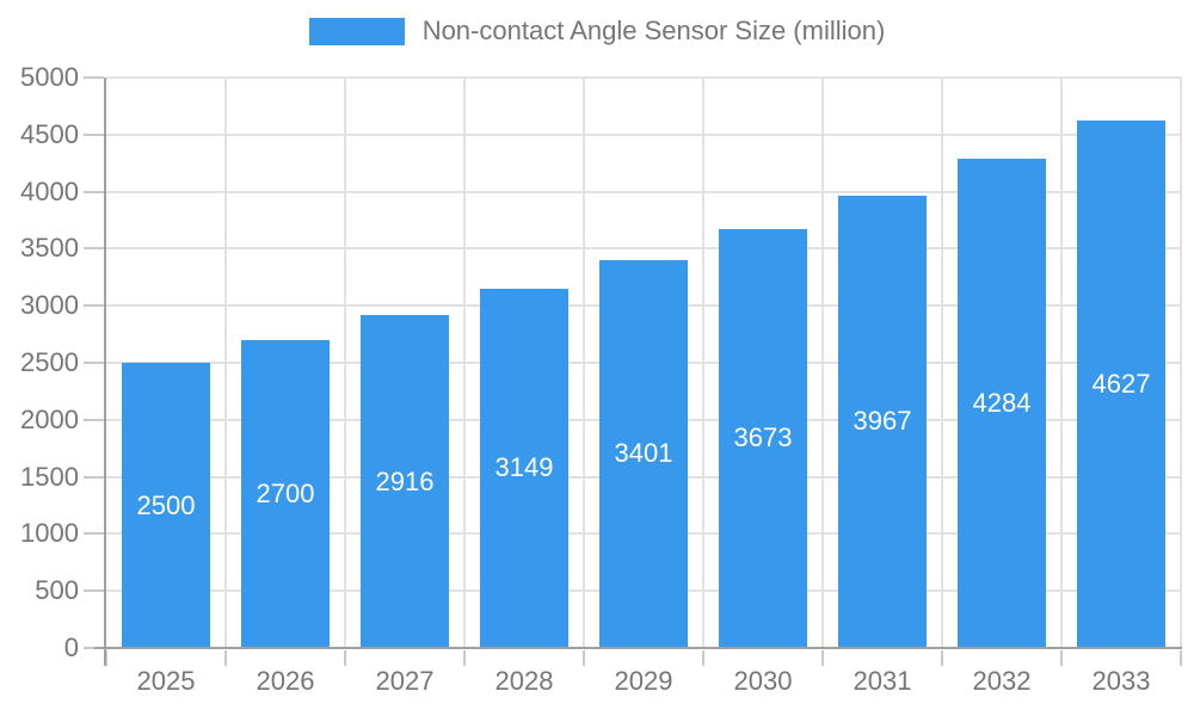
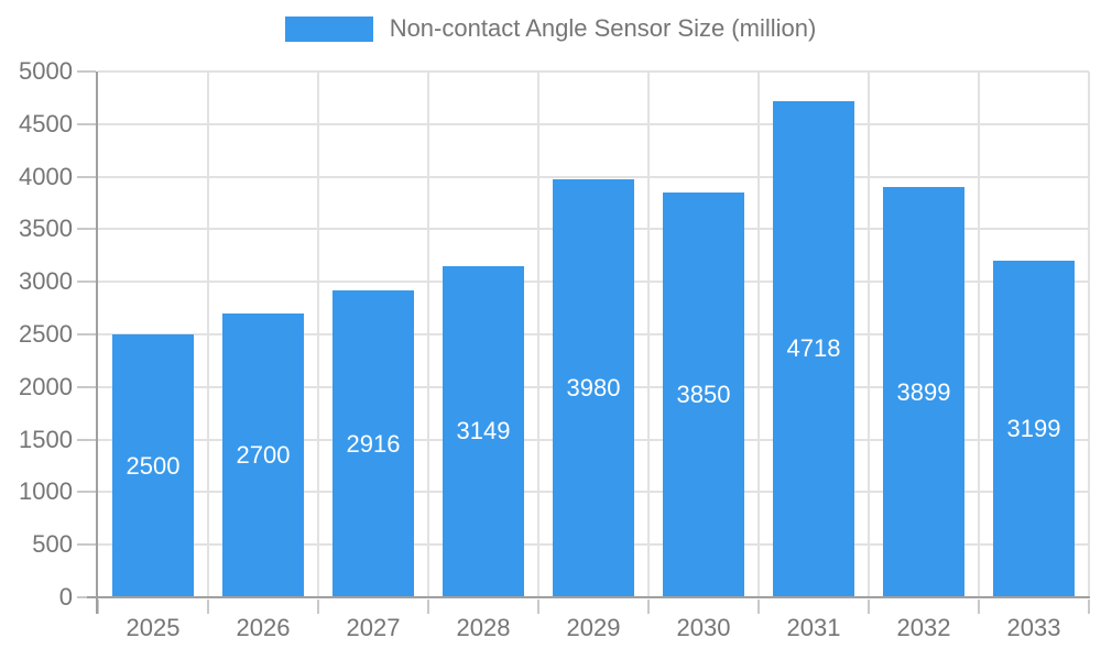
2029: 3401 -> 3980
2030: 3673 -> 3850
2031: 3967 -> 4718
2032: 4284 -> 3899
2033: 4627 -> 3199
